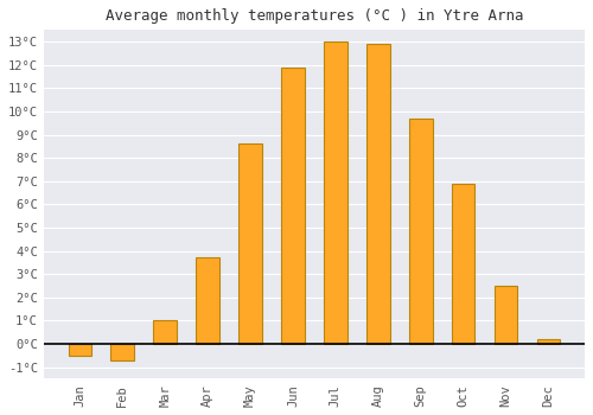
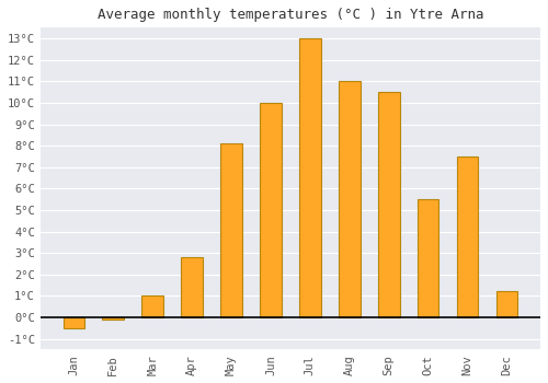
Feb: -0.7°C -> -0.1°C
Apr: 3.7°C -> 2.8°C
May: 8.6°C -> 8.1°C
Jun: 11.9°C -> 10.0°C
Aug: 12.9°C -> 11.0°C
Sep: 9.7°C -> 10.5°C
Oct: 6.9°C -> 5.5°C
Nov: 2.5°C -> 7.5°C
Dec: 0.2°C -> 1.2°C
